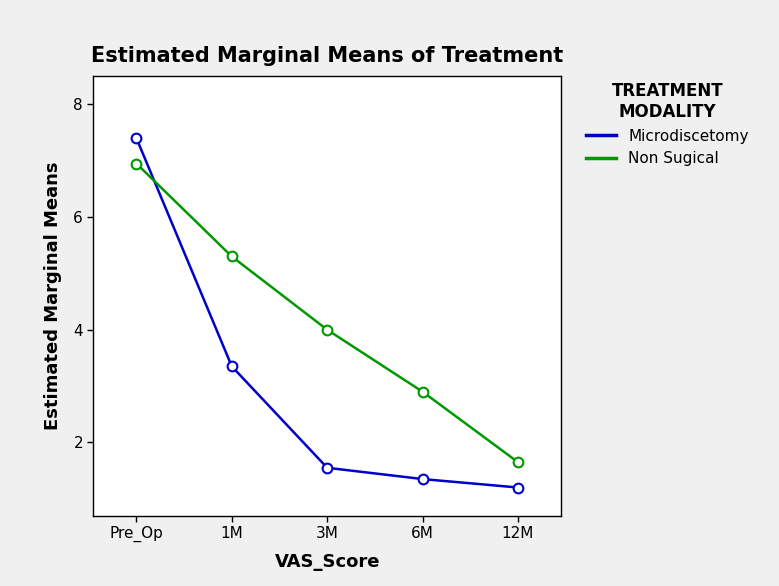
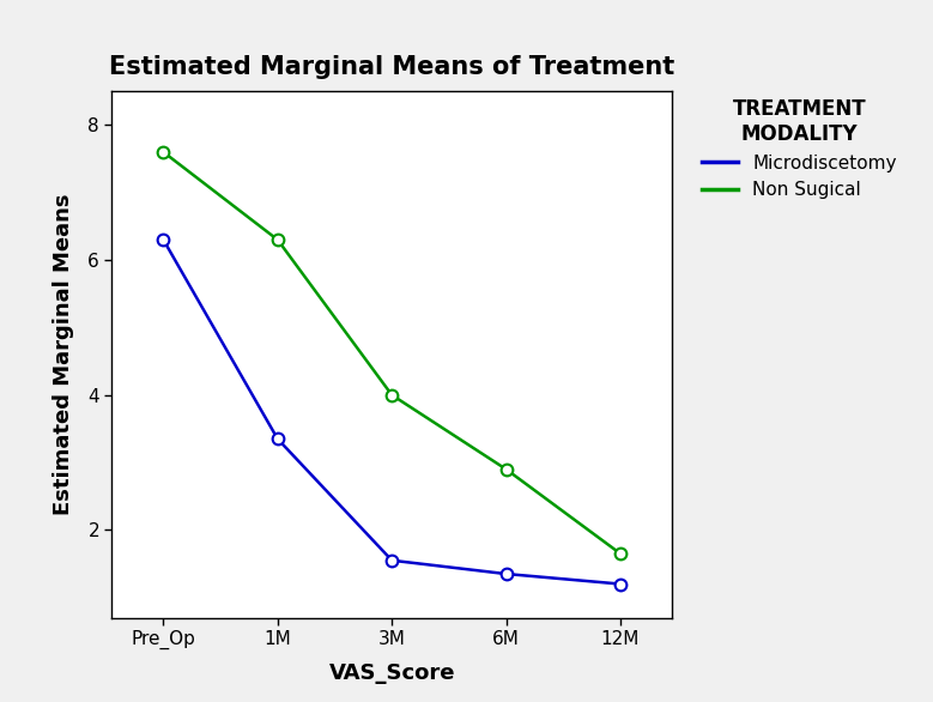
Microdiscetomy/Pre_Op: 7.40 -> 6.30
Non Sugical/Pre_Op: 6.95 -> 7.60
Non Sugical/1M: 5.30 -> 6.30
